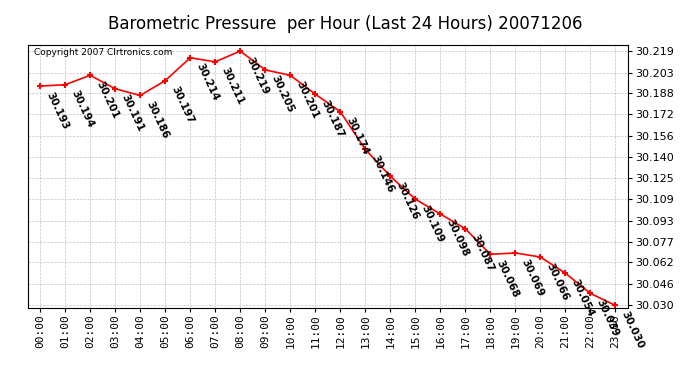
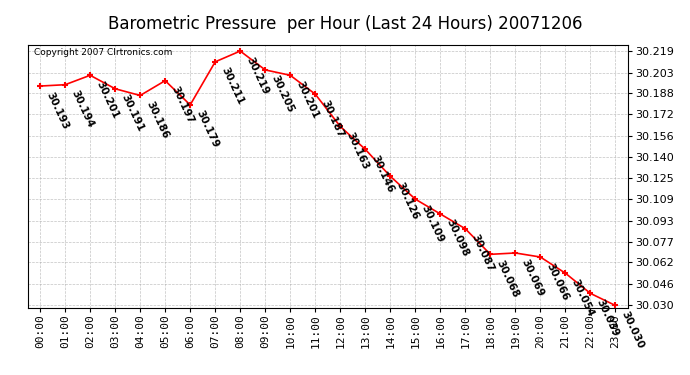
06:00: 30.214 -> 30.179
12:00: 30.174 -> 30.163
